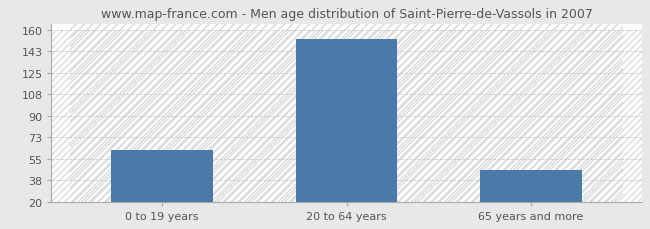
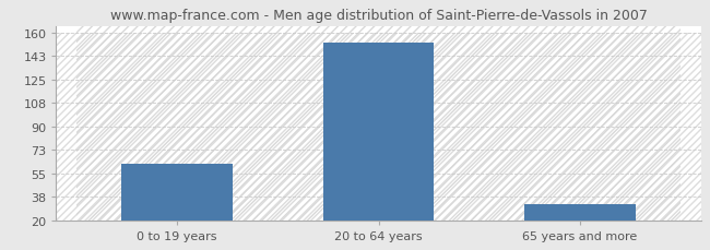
65 years and more: 46 -> 32
